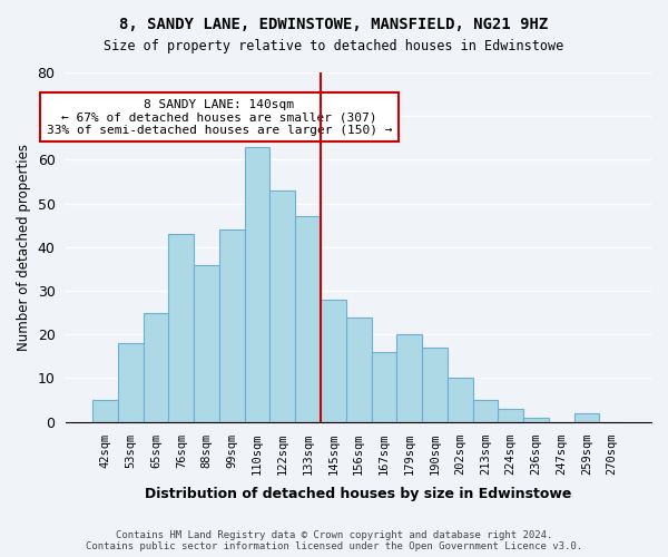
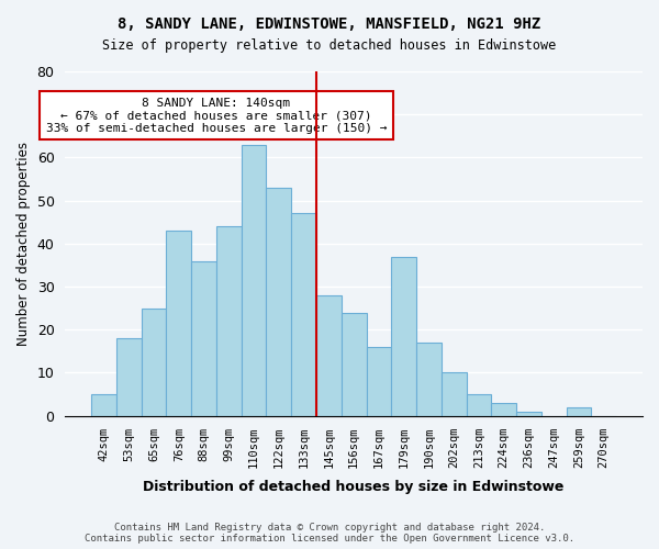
179sqm: 20 -> 37
